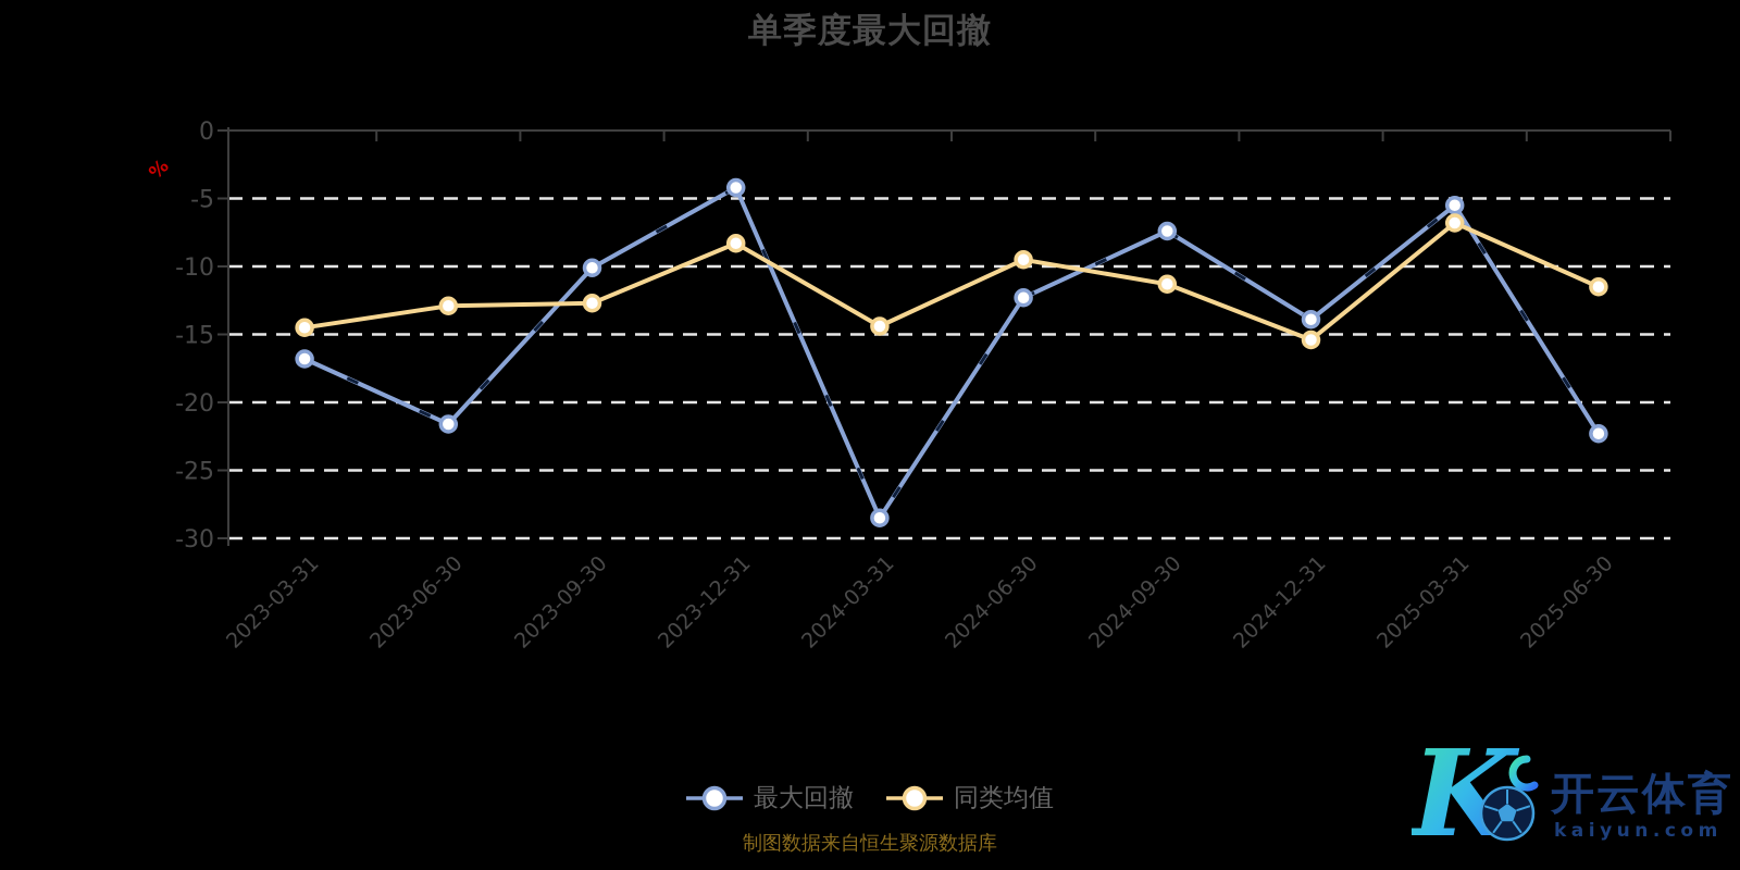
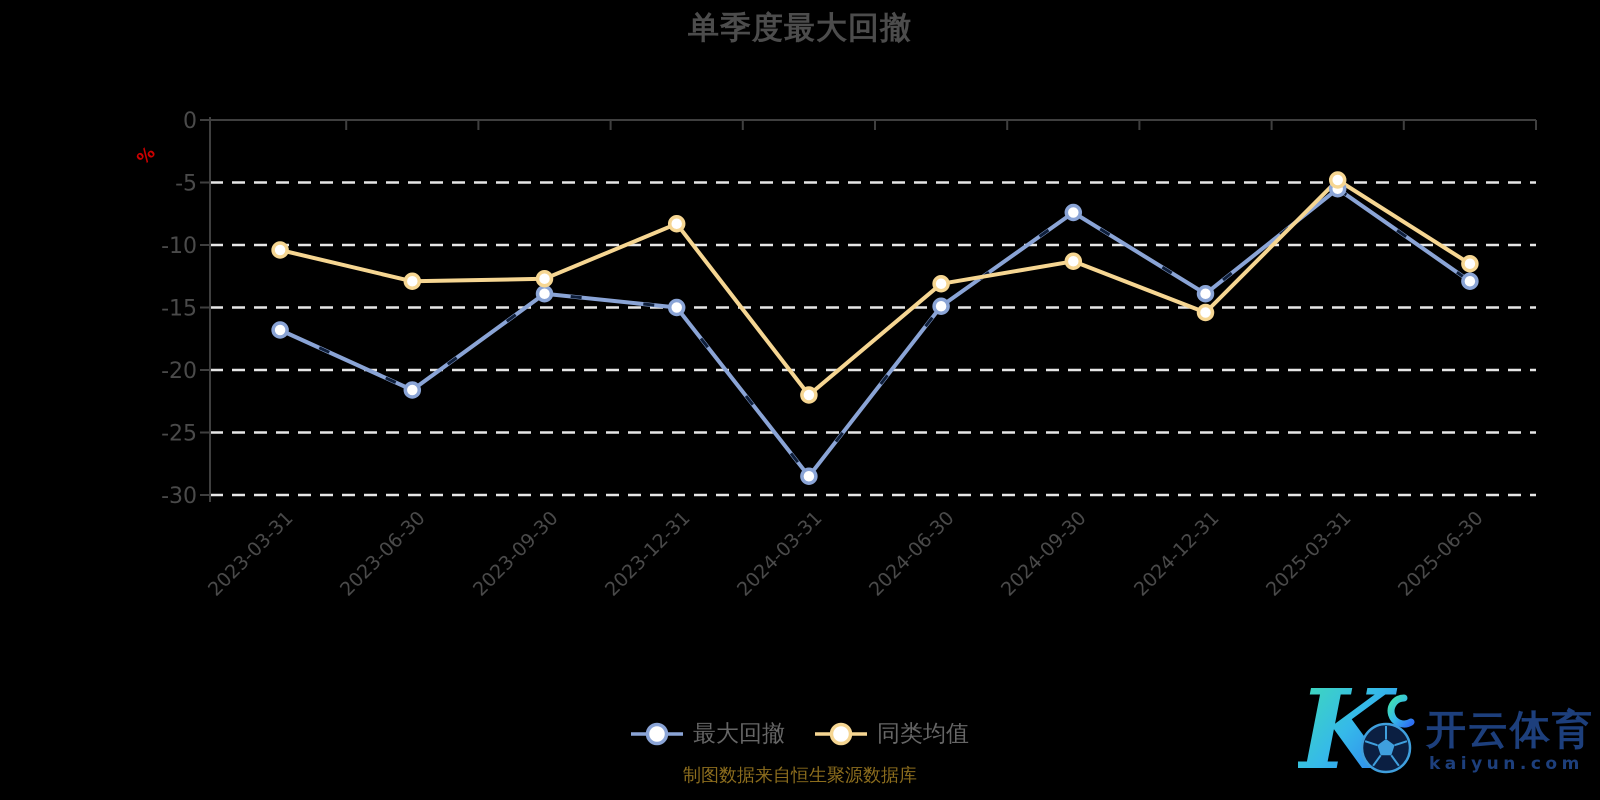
同类均值/2023-03-31: -14.5 -> -10.4
最大回撤/2023-09-30: -10.1 -> -13.9
最大回撤/2023-12-31: -4.2 -> -15.0
同类均值/2024-03-31: -14.4 -> -22.0
最大回撤/2024-06-30: -12.3 -> -14.9
同类均值/2024-06-30: -9.5 -> -13.1
同类均值/2025-03-31: -6.8 -> -4.8
最大回撤/2025-06-30: -22.3 -> -12.9
